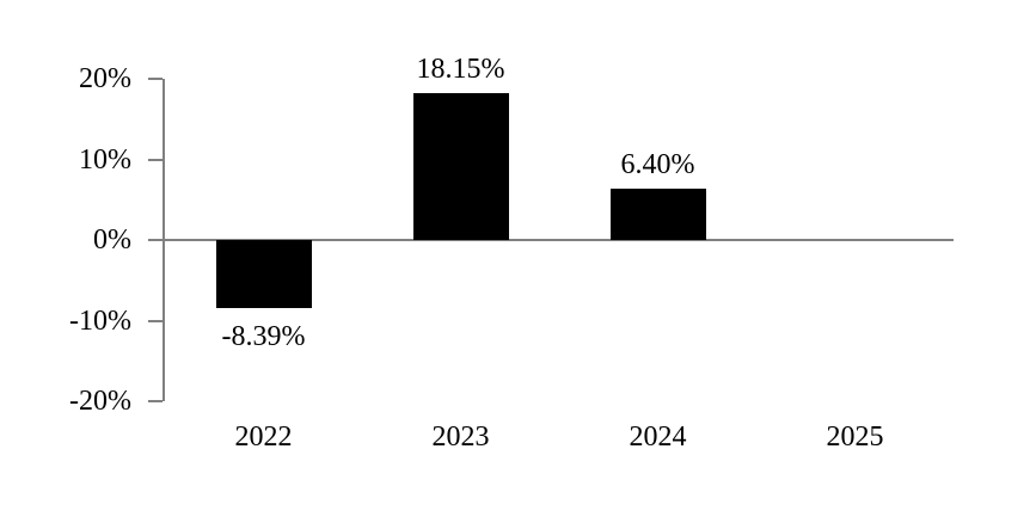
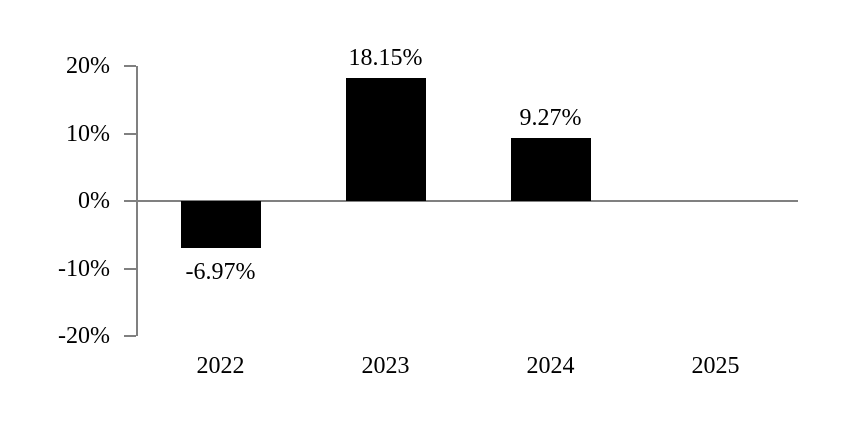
2022: -8.39% -> -6.97%
2024: 6.40% -> 9.27%
